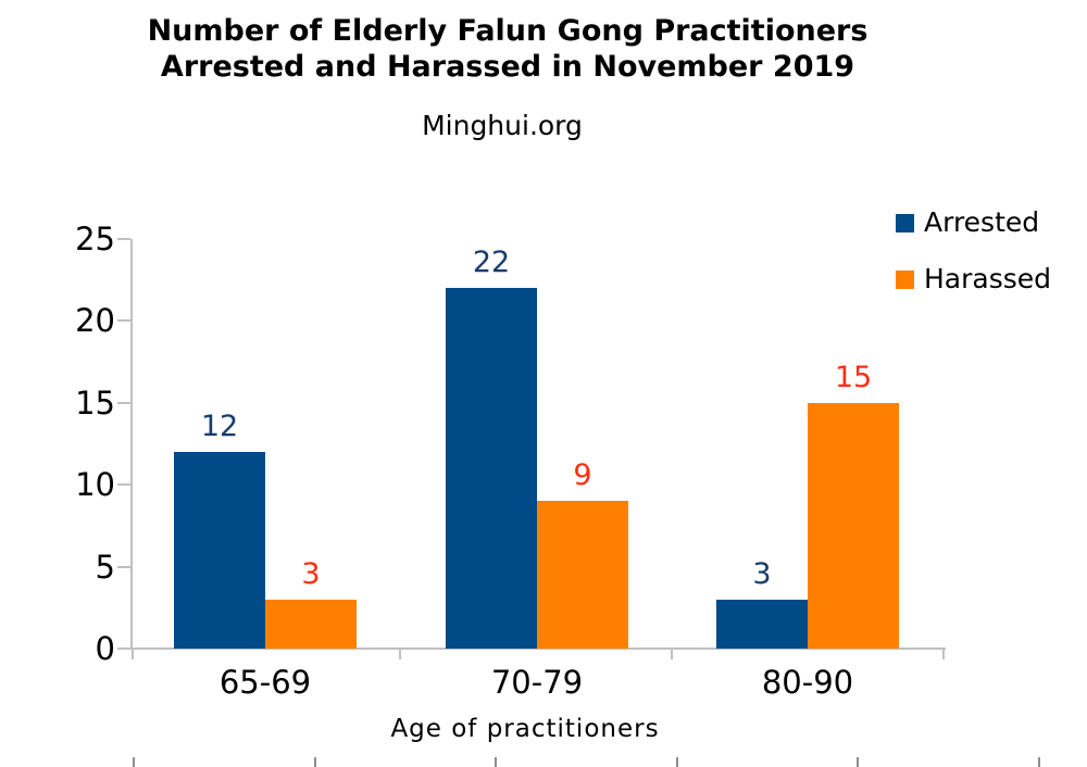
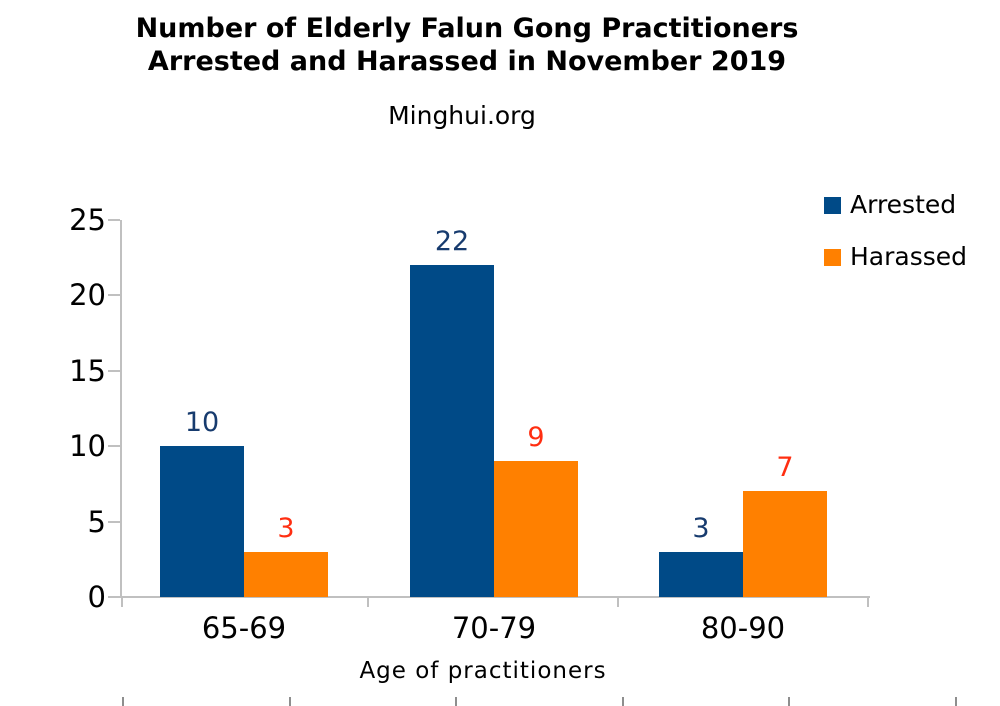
Arrested/65-69: 12 -> 10
Harassed/80-90: 15 -> 7
